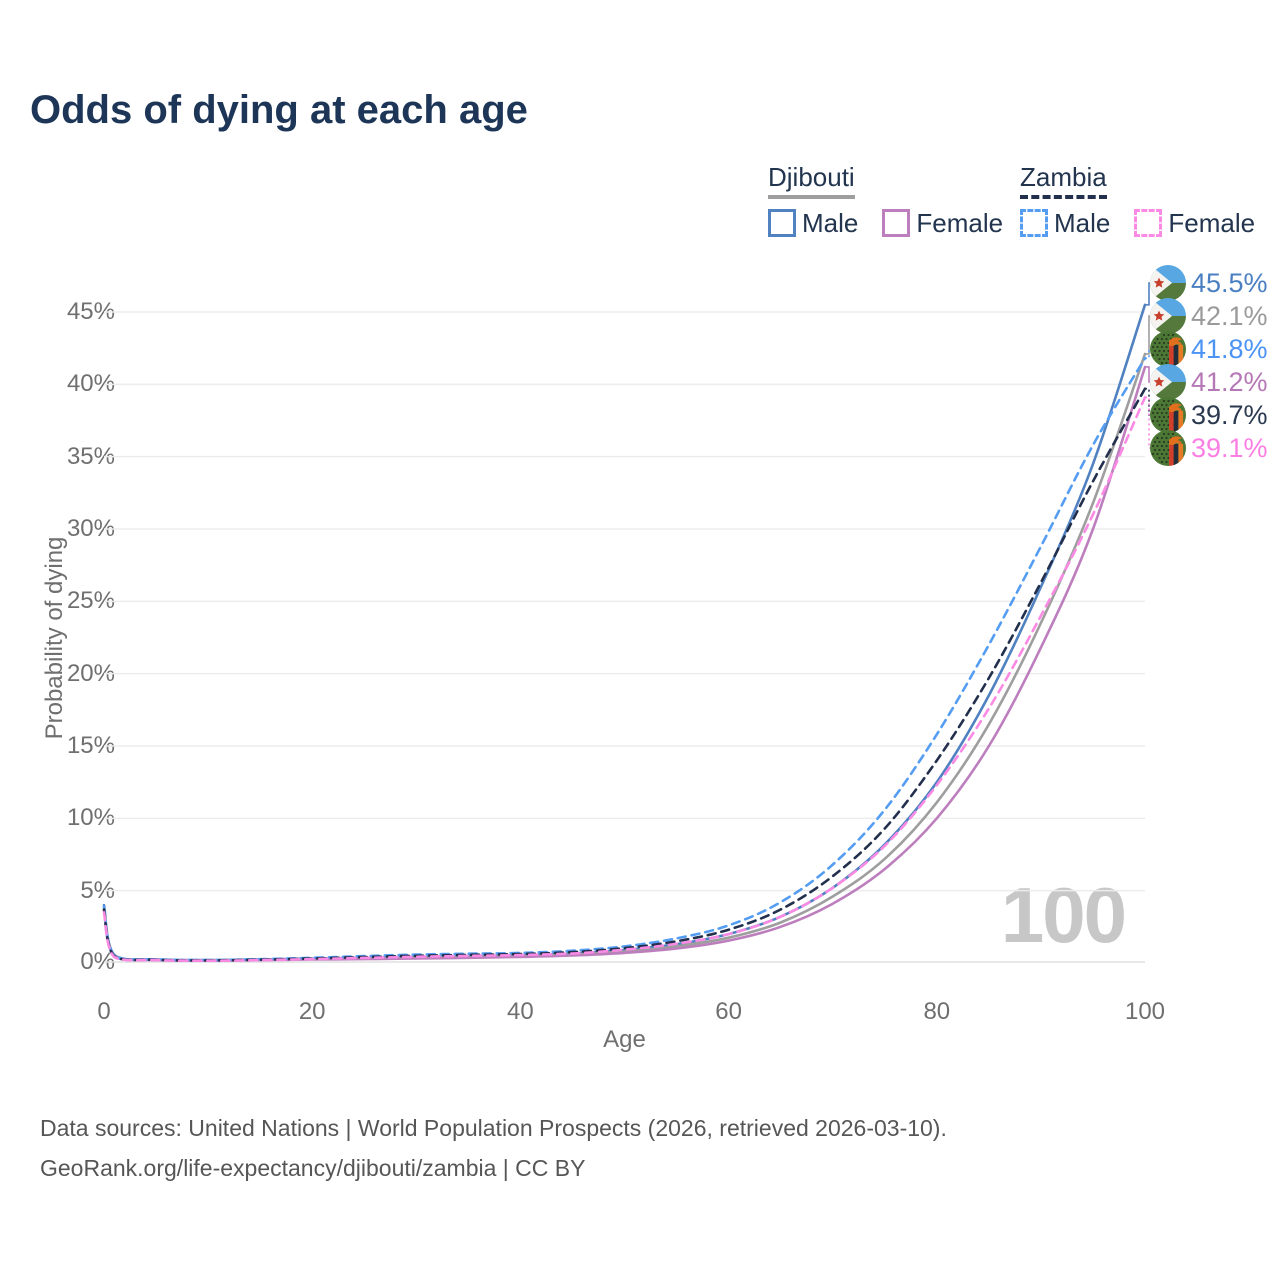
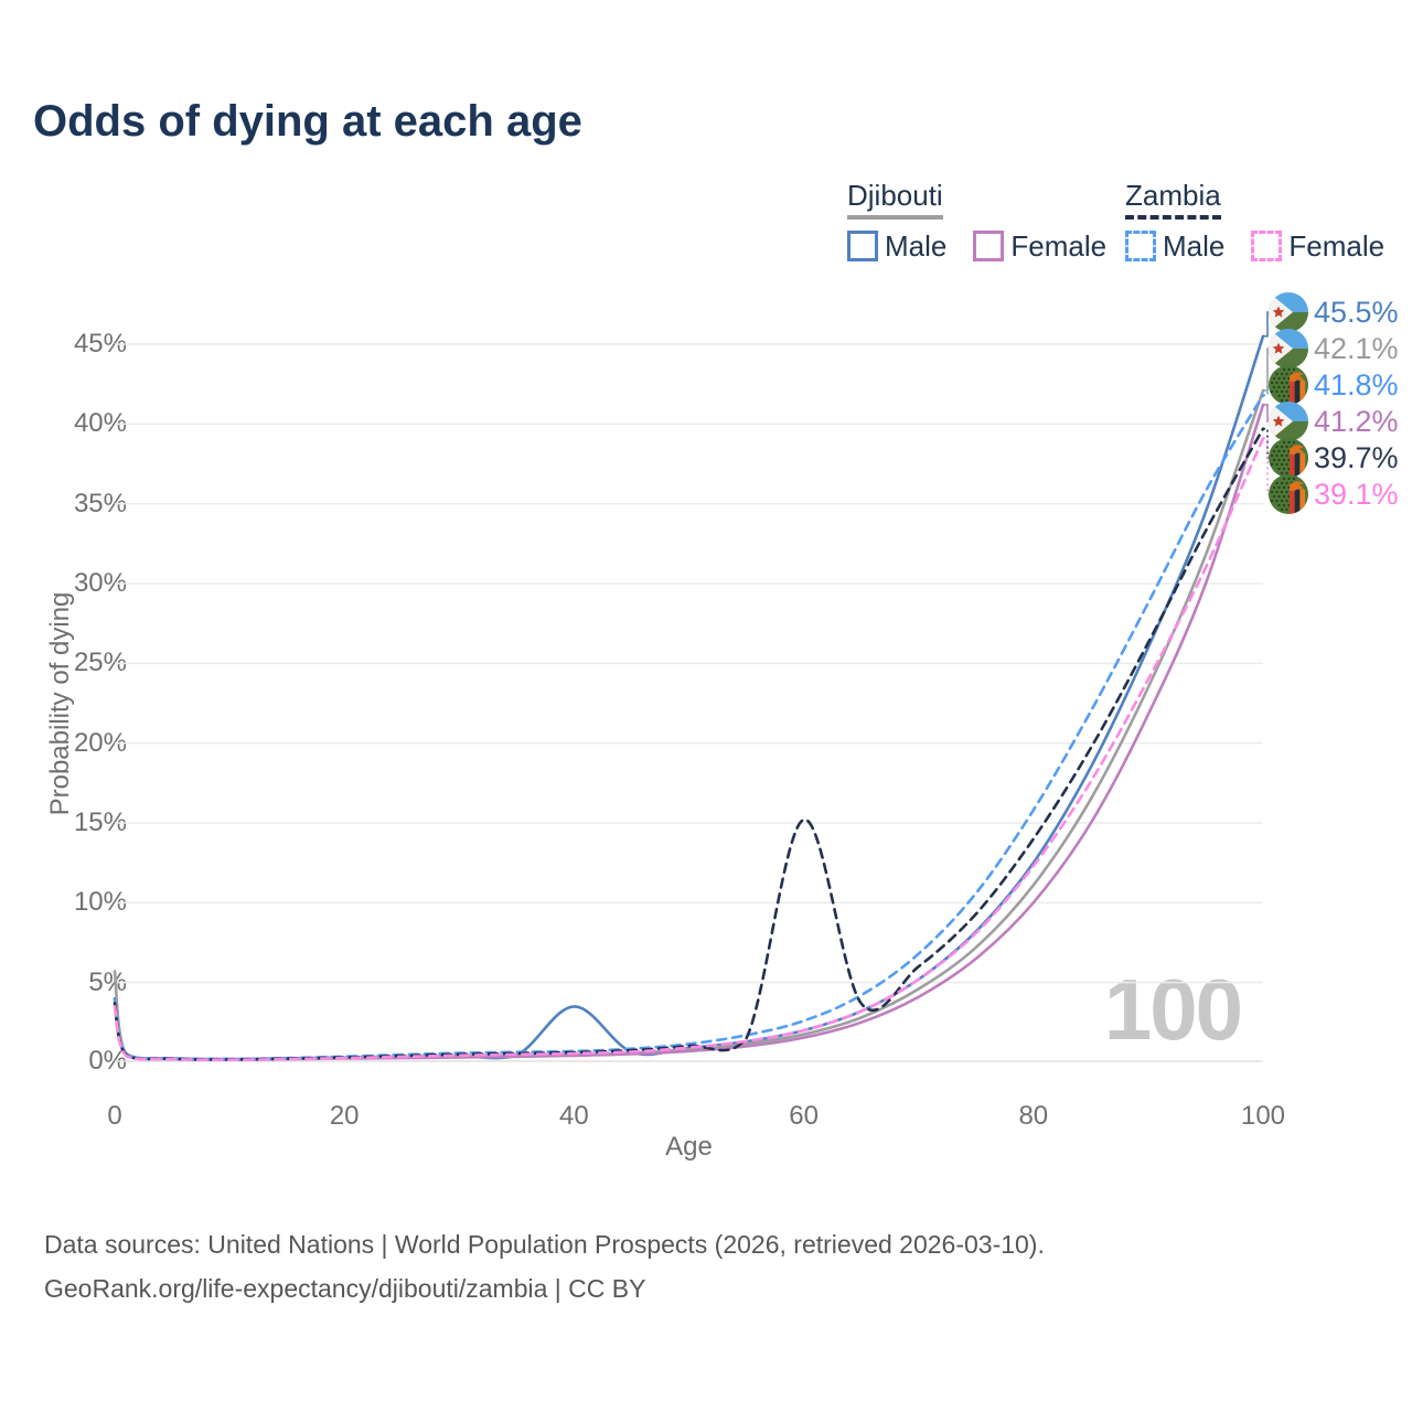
Djibouti/0: 3.8% -> 5.7%
Djibouti Male/40: 0.5% -> 3.5%
Zambia/60: 2.3% -> 15.2%
